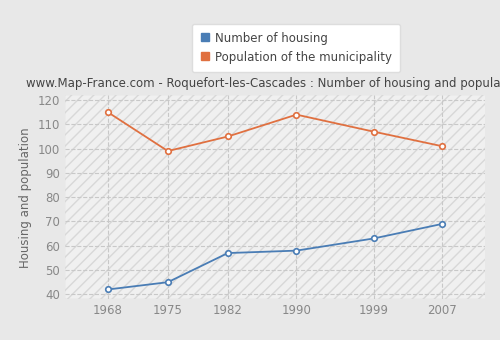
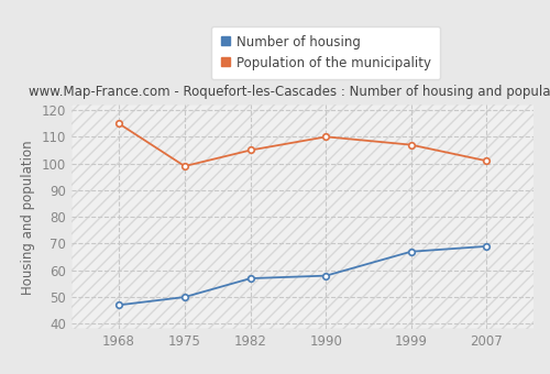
Number of housing/1968: 42 -> 47
Number of housing/1975: 45 -> 50
Population of the municipality/1990: 114 -> 110
Number of housing/1999: 63 -> 67
